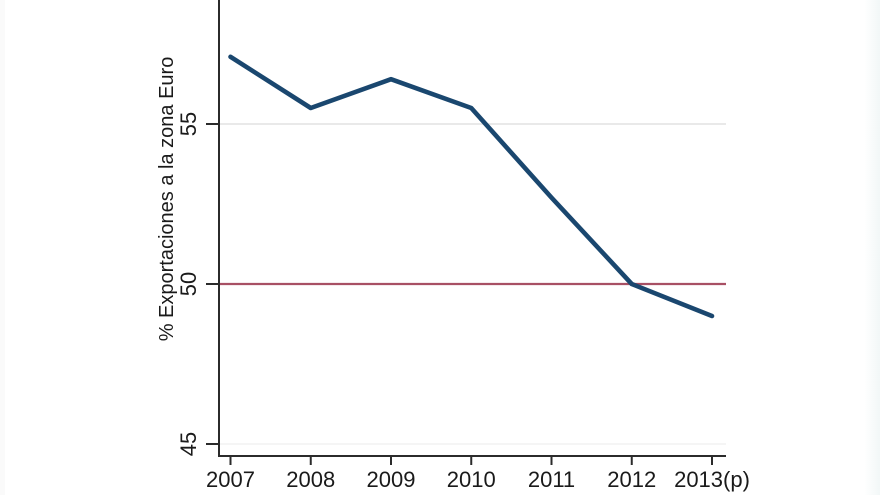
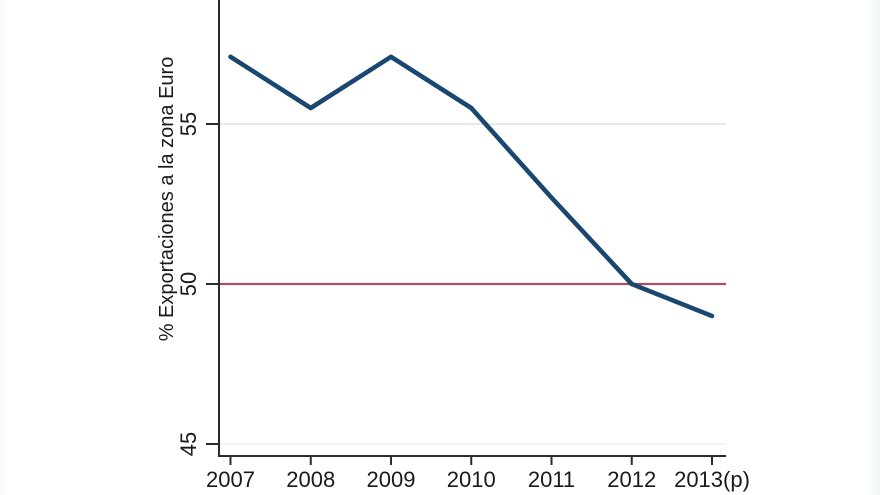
2009: 56.4 -> 57.1
